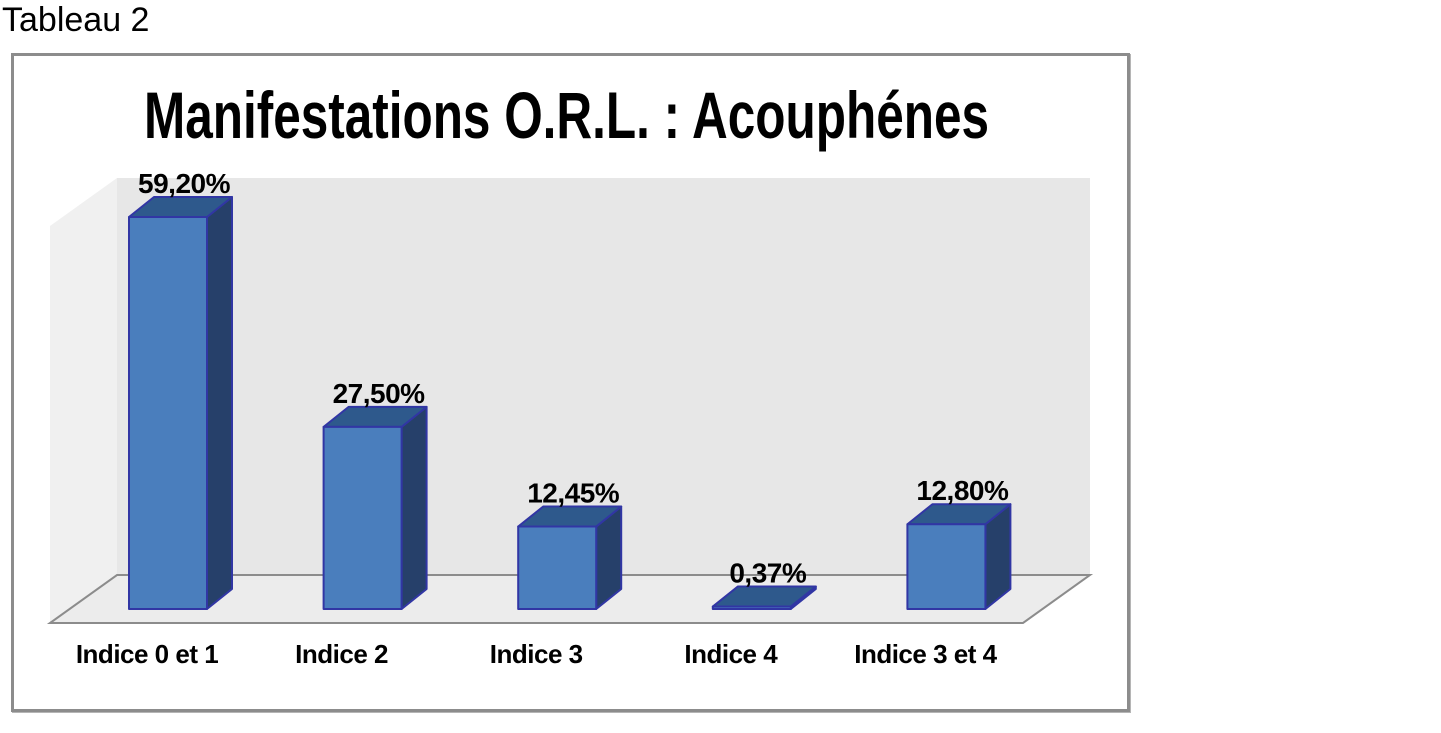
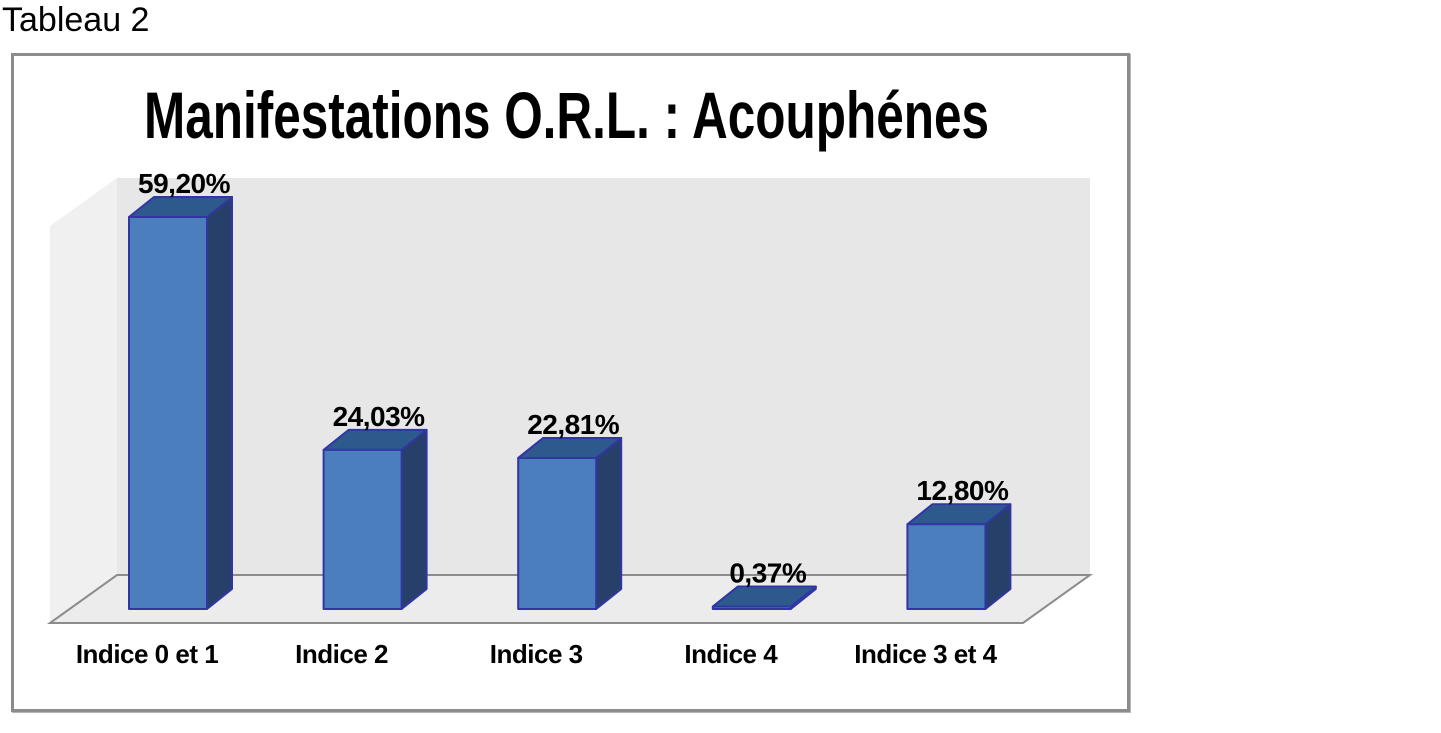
Indice 2: 27,50% -> 24,03%
Indice 3: 12,45% -> 22,81%
